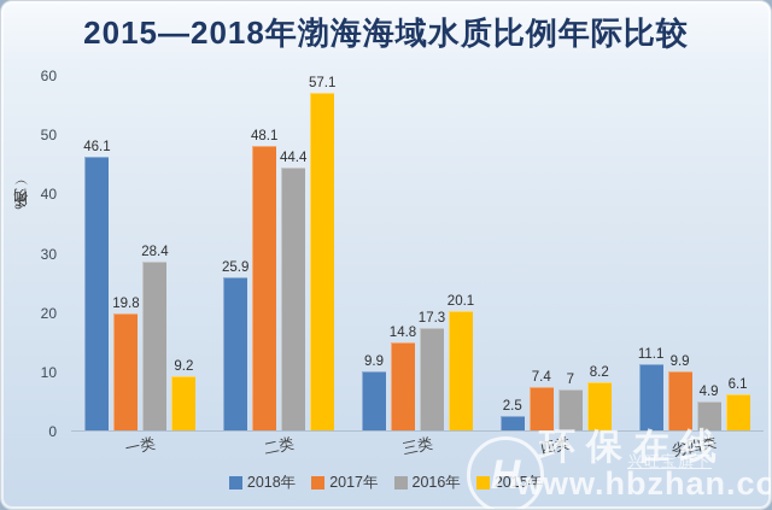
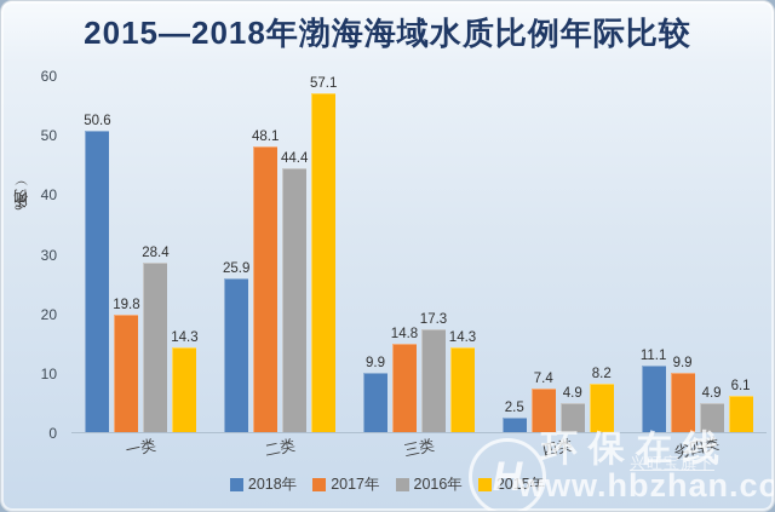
2018年/一类: 46.1 -> 50.6
2015年/一类: 9.2 -> 14.3
2015年/三类: 20.1 -> 14.3
2016年/四类: 7 -> 4.9
